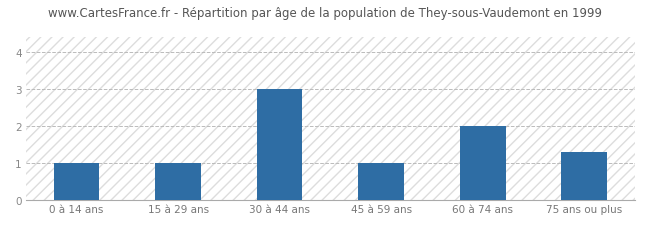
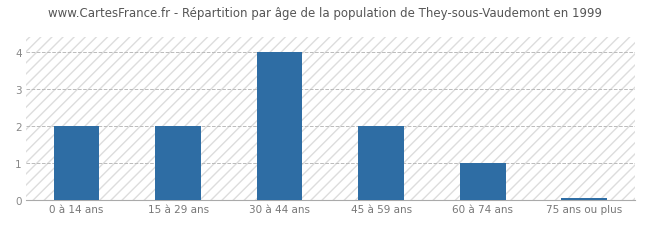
0 à 14 ans: 1.00 -> 2.00
15 à 29 ans: 1.00 -> 2.00
30 à 44 ans: 3.00 -> 4.00
45 à 59 ans: 1.00 -> 2.00
60 à 74 ans: 2.00 -> 1.00
75 ans ou plus: 1.30 -> 0.05
